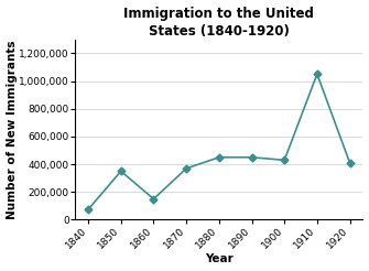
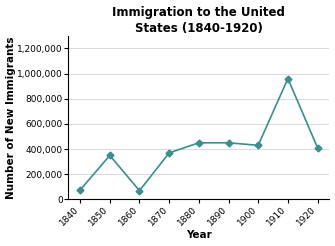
1860: 150,000 -> 70,000
1910: 1,050,000 -> 960,000
